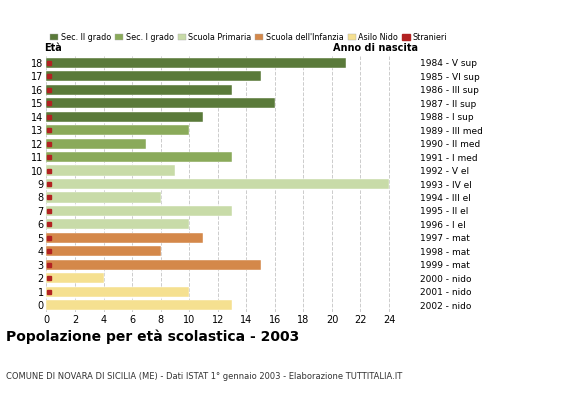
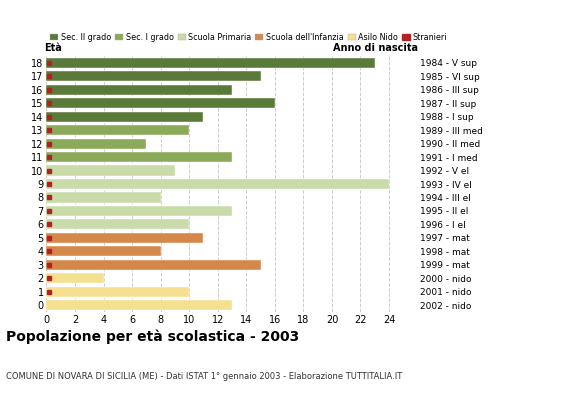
18: 21 -> 23
